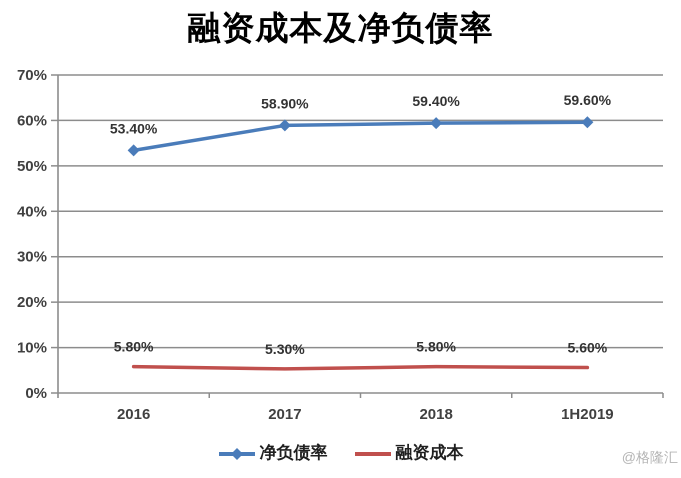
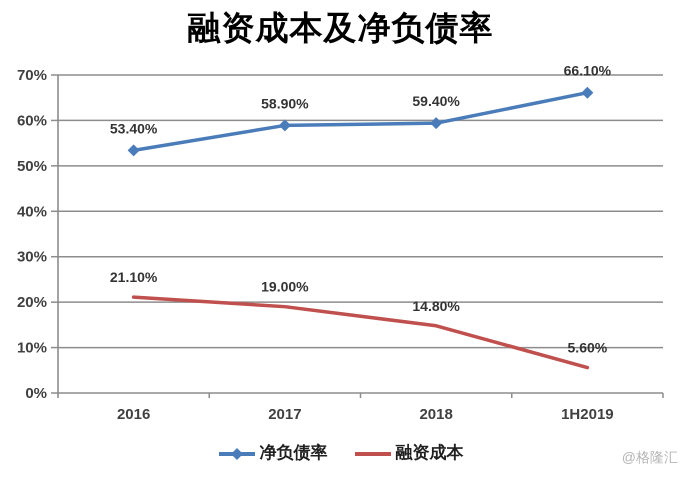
融资成本/2016: 5.80% -> 21.10%
融资成本/2017: 5.30% -> 19.00%
融资成本/2018: 5.80% -> 14.80%
净负债率/1H2019: 59.60% -> 66.10%
